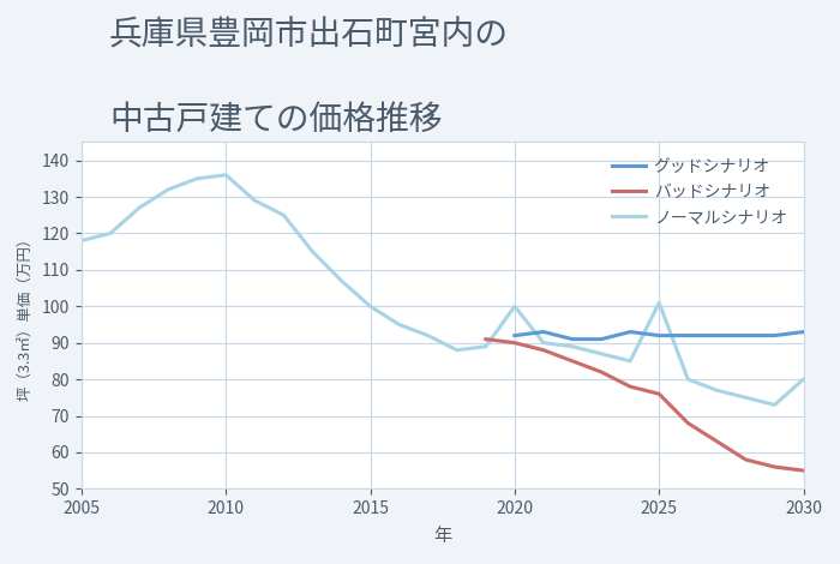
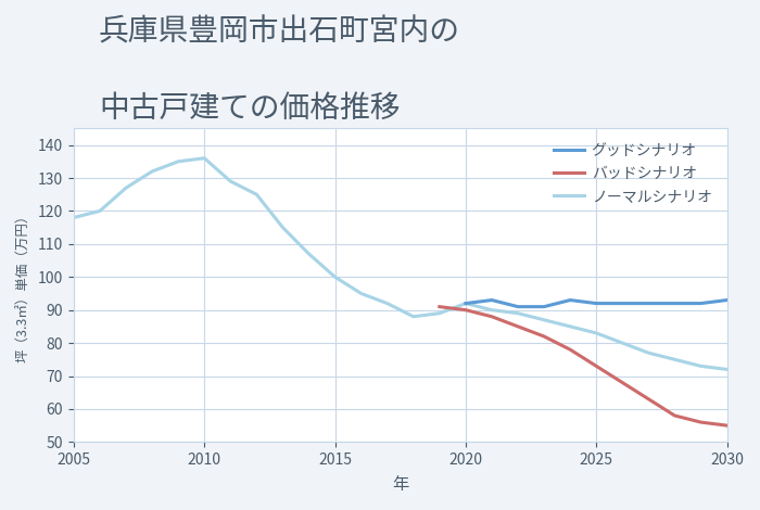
ノーマルシナリオ/2020: 100 -> 92
バッドシナリオ/2025: 76 -> 73
ノーマルシナリオ/2025: 101 -> 83
ノーマルシナリオ/2030: 80 -> 72
